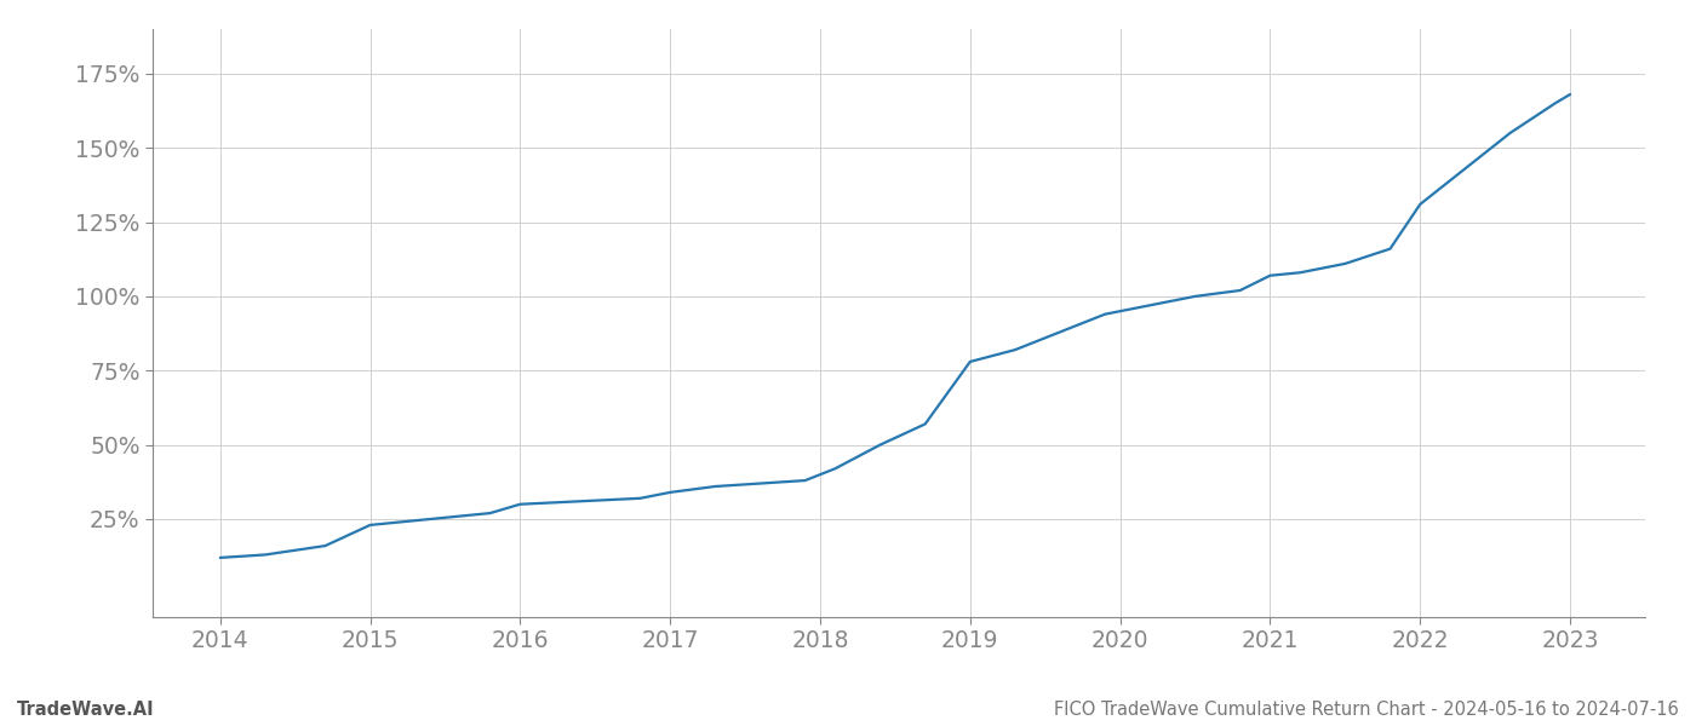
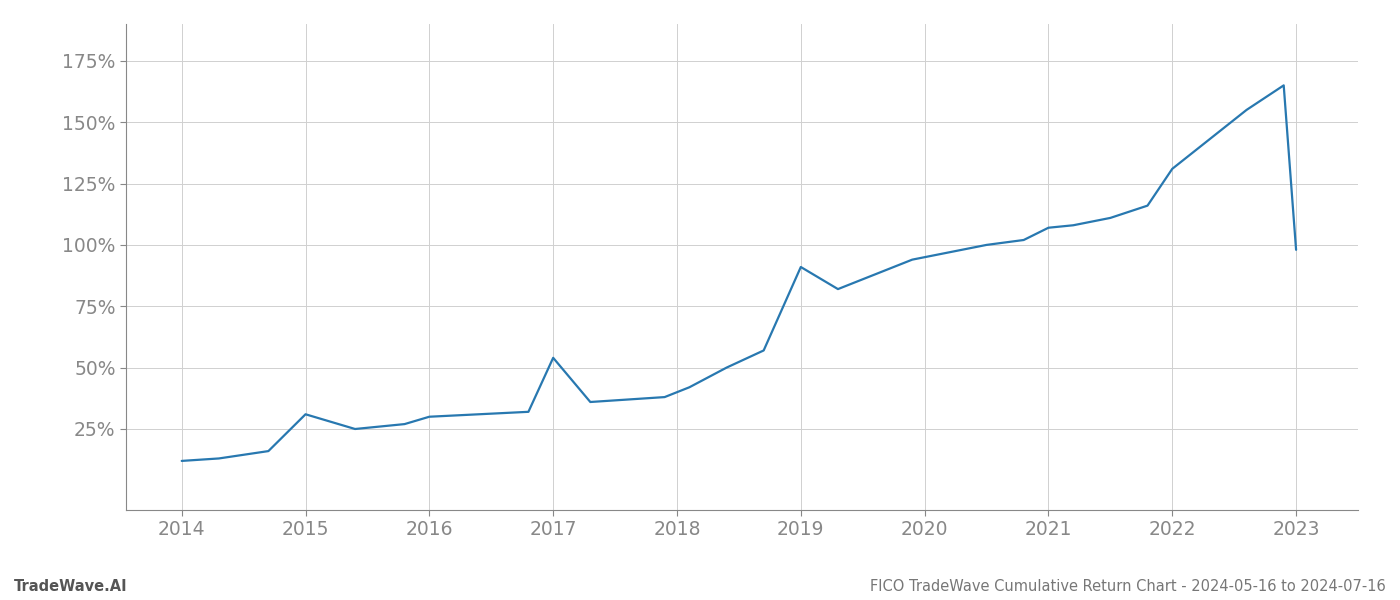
2015: 23% -> 31%
2017: 34% -> 54%
2019: 78% -> 91%
2023: 168% -> 98%
